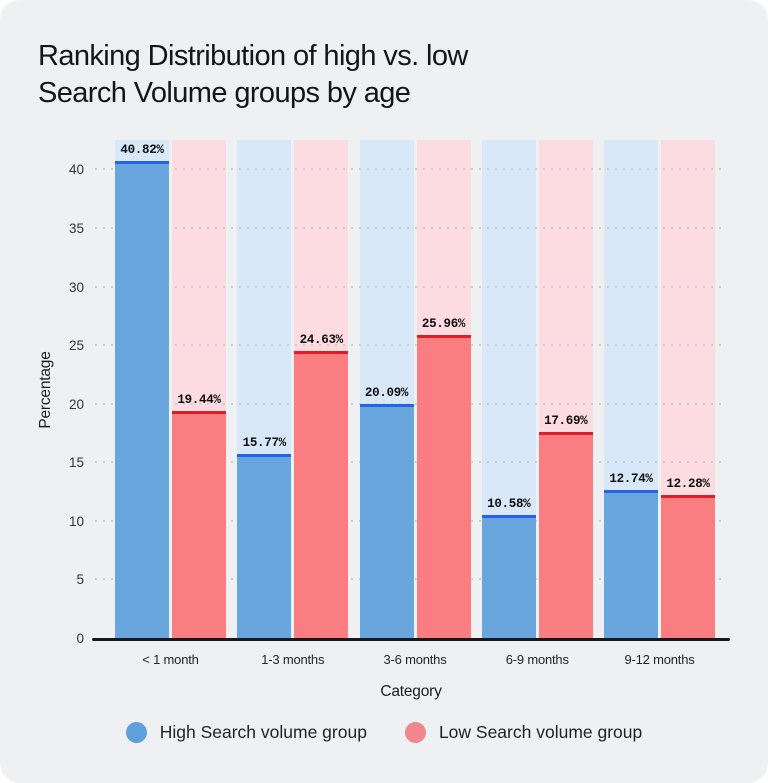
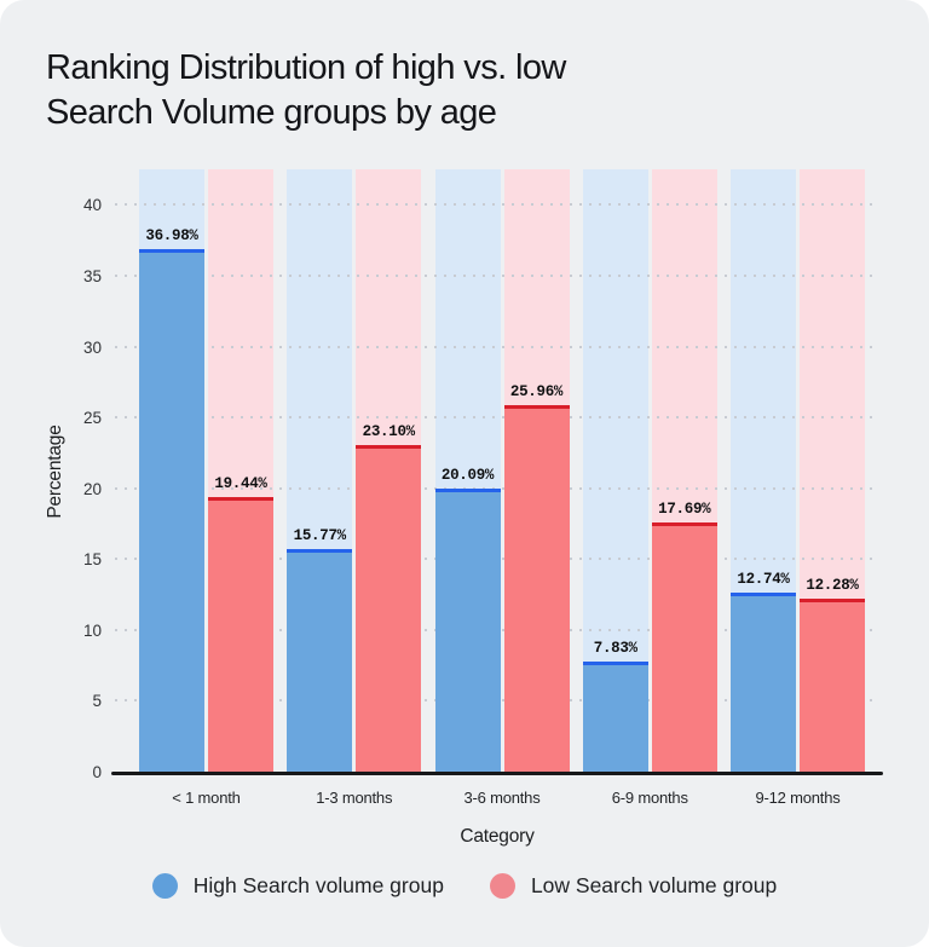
High Search volume group/< 1 month: 40.82% -> 36.98%
Low Search volume group/1-3 months: 24.63% -> 23.10%
High Search volume group/6-9 months: 10.58% -> 7.83%
